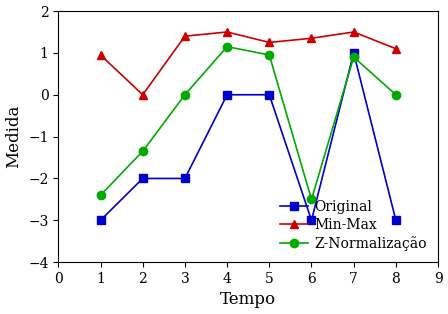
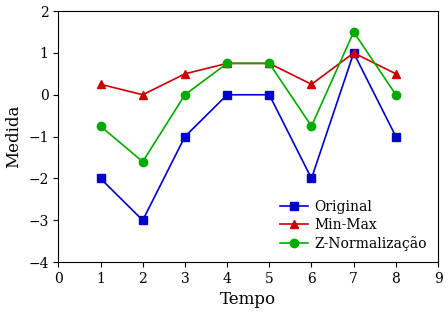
Original/1: -3 -> -2
Min-Max/1: 0.95 -> 0.25
Z-Normalização/1: -2.40 -> -0.75
Original/2: -2 -> -3
Z-Normalização/2: -1.35 -> -1.60
Original/3: -2 -> -1
Min-Max/3: 1.40 -> 0.50
Min-Max/4: 1.50 -> 0.75
Z-Normalização/4: 1.15 -> 0.75
Min-Max/5: 1.25 -> 0.75
Z-Normalização/5: 0.95 -> 0.75
Original/6: -3 -> -2
Min-Max/6: 1.35 -> 0.25
Z-Normalização/6: -2.50 -> -0.75
Min-Max/7: 1.50 -> 1.00
Z-Normalização/7: 0.90 -> 1.50
Original/8: -3 -> -1
Min-Max/8: 1.10 -> 0.50
